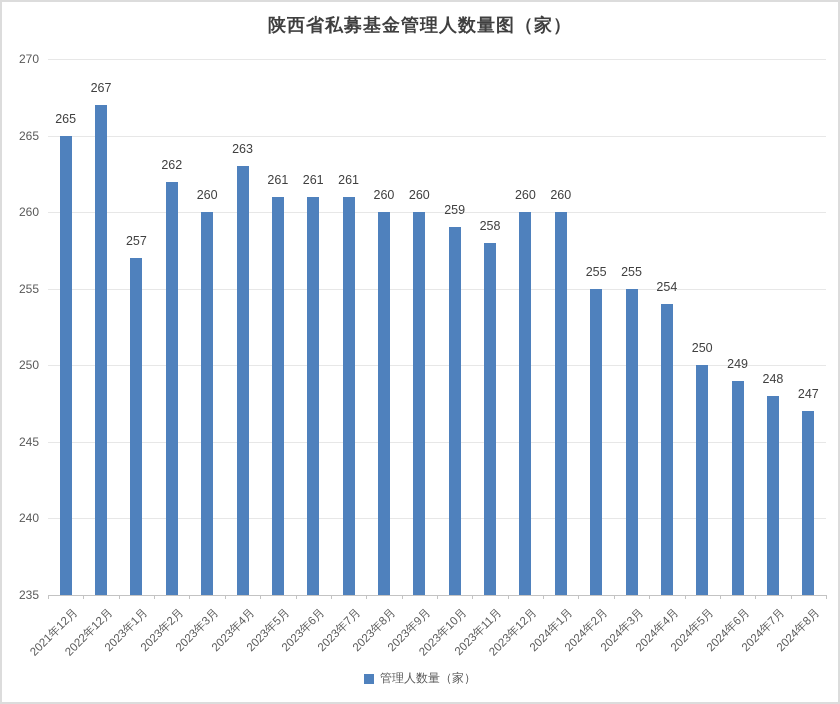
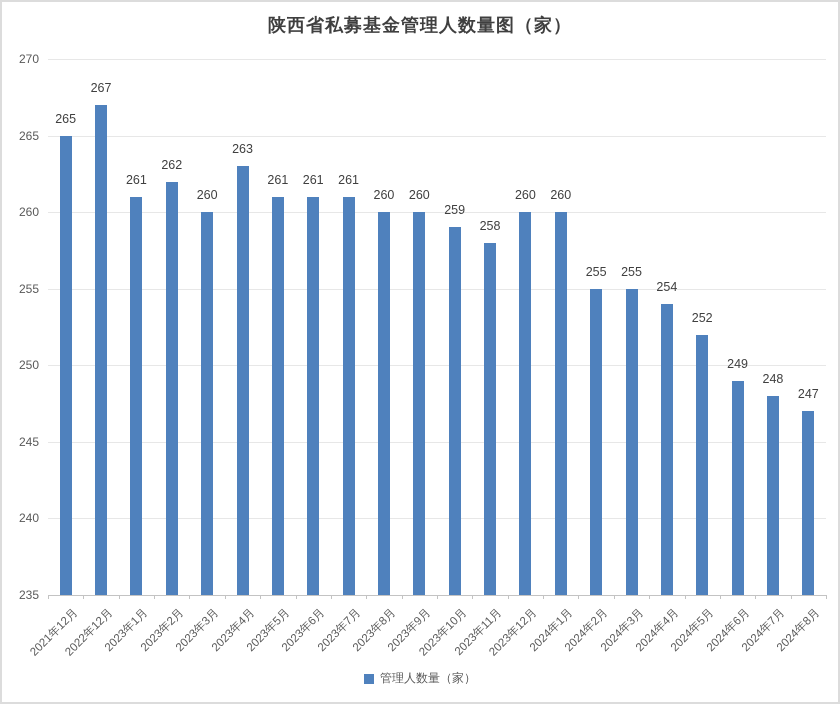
2023年1月: 257 -> 261
2024年5月: 250 -> 252
